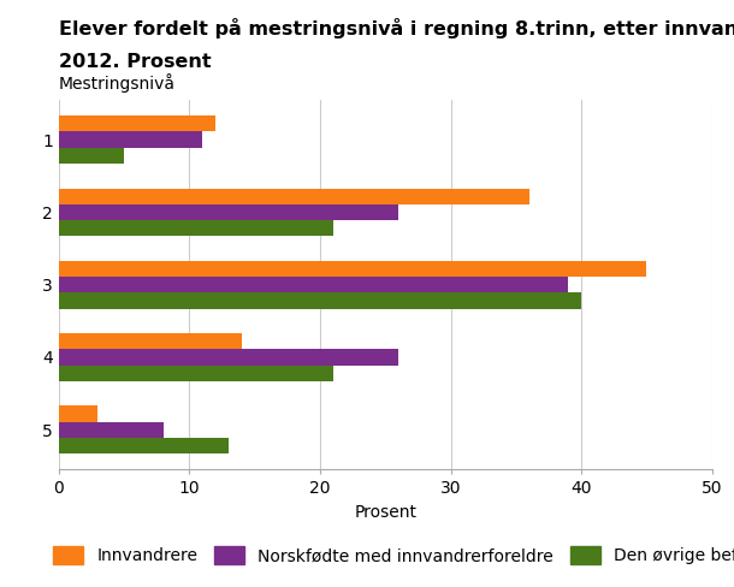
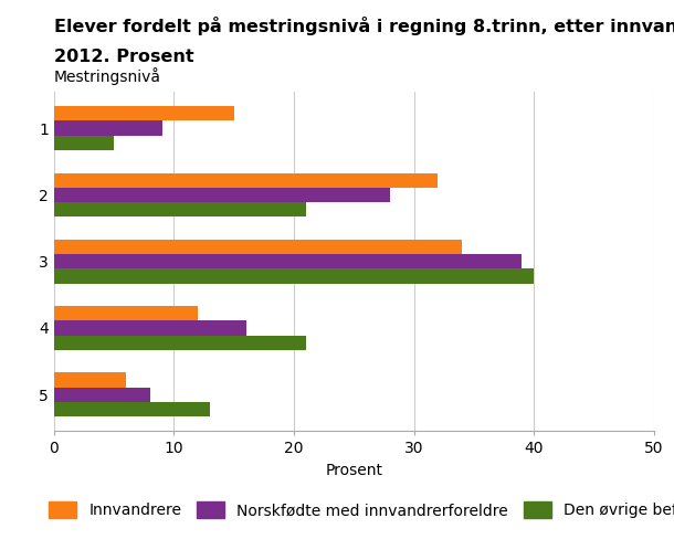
Innvandrere/1: 12 -> 15
Norskfødte med innvandrerforeldre/1: 11 -> 9
Innvandrere/2: 36 -> 32
Norskfødte med innvandrerforeldre/2: 26 -> 28
Innvandrere/3: 45 -> 34
Innvandrere/4: 14 -> 12
Norskfødte med innvandrerforeldre/4: 26 -> 16
Innvandrere/5: 3 -> 6
